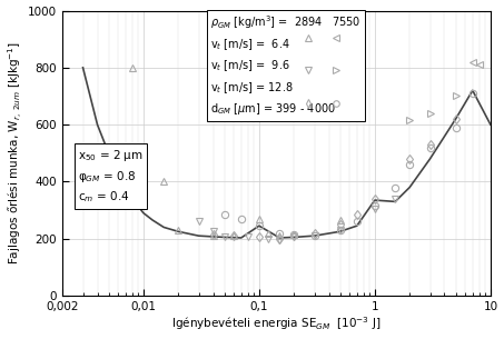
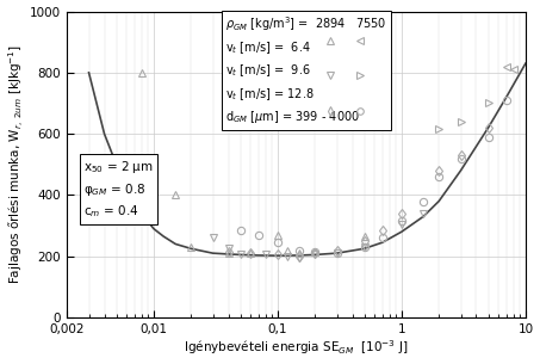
0,1: 245 -> 202
1: 335 -> 280
10: 600 -> 830
